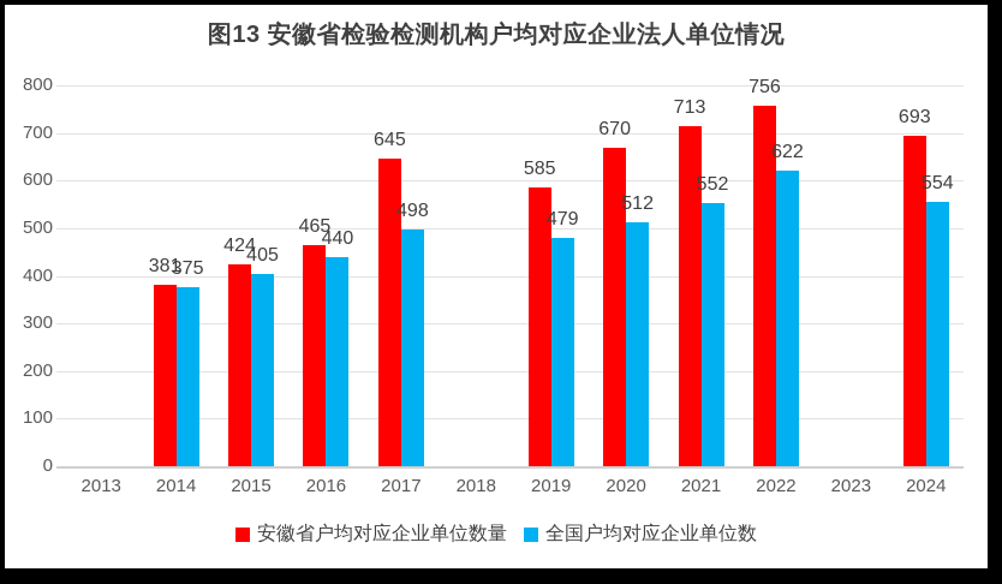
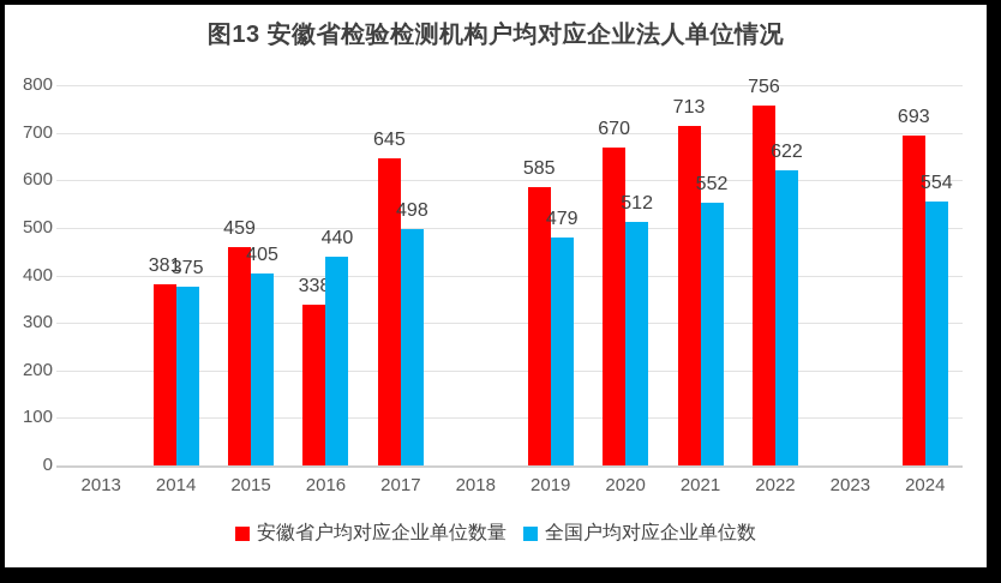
安徽省户均对应企业单位数量/2015: 424 -> 459
安徽省户均对应企业单位数量/2016: 465 -> 338
